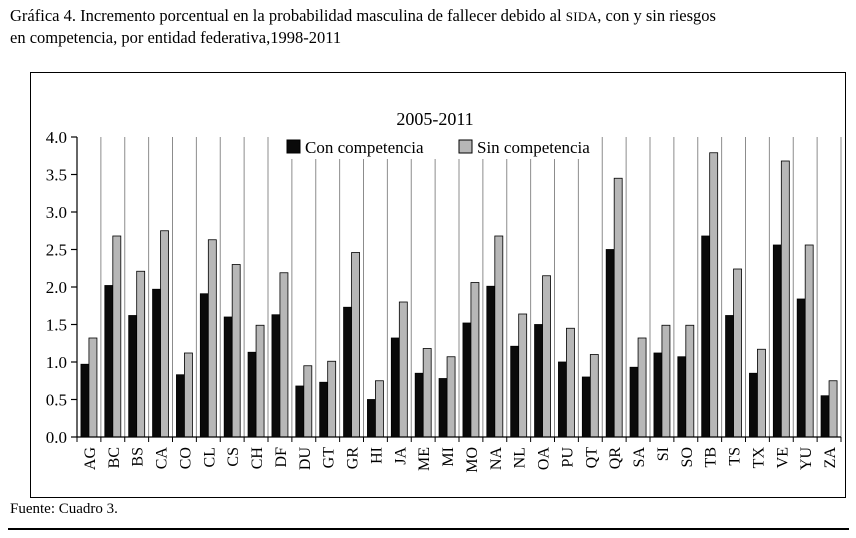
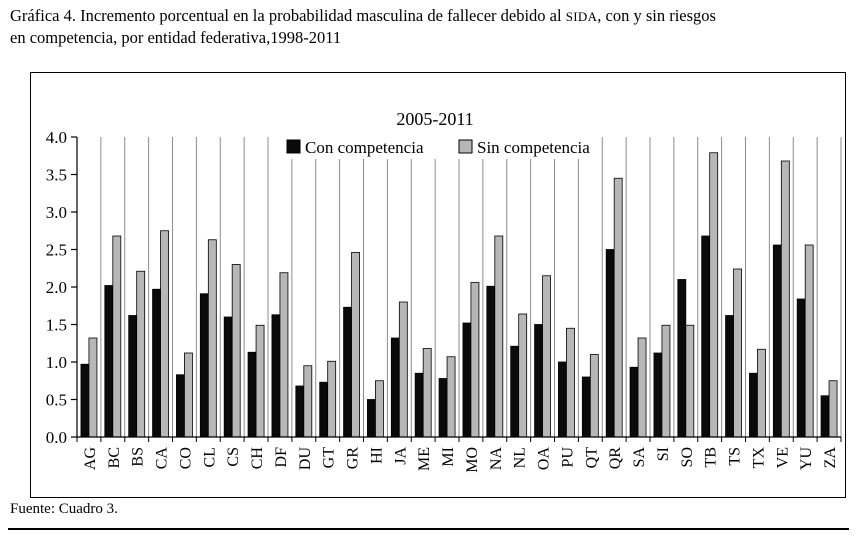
Con competencia/SO: 1.1 -> 2.1
